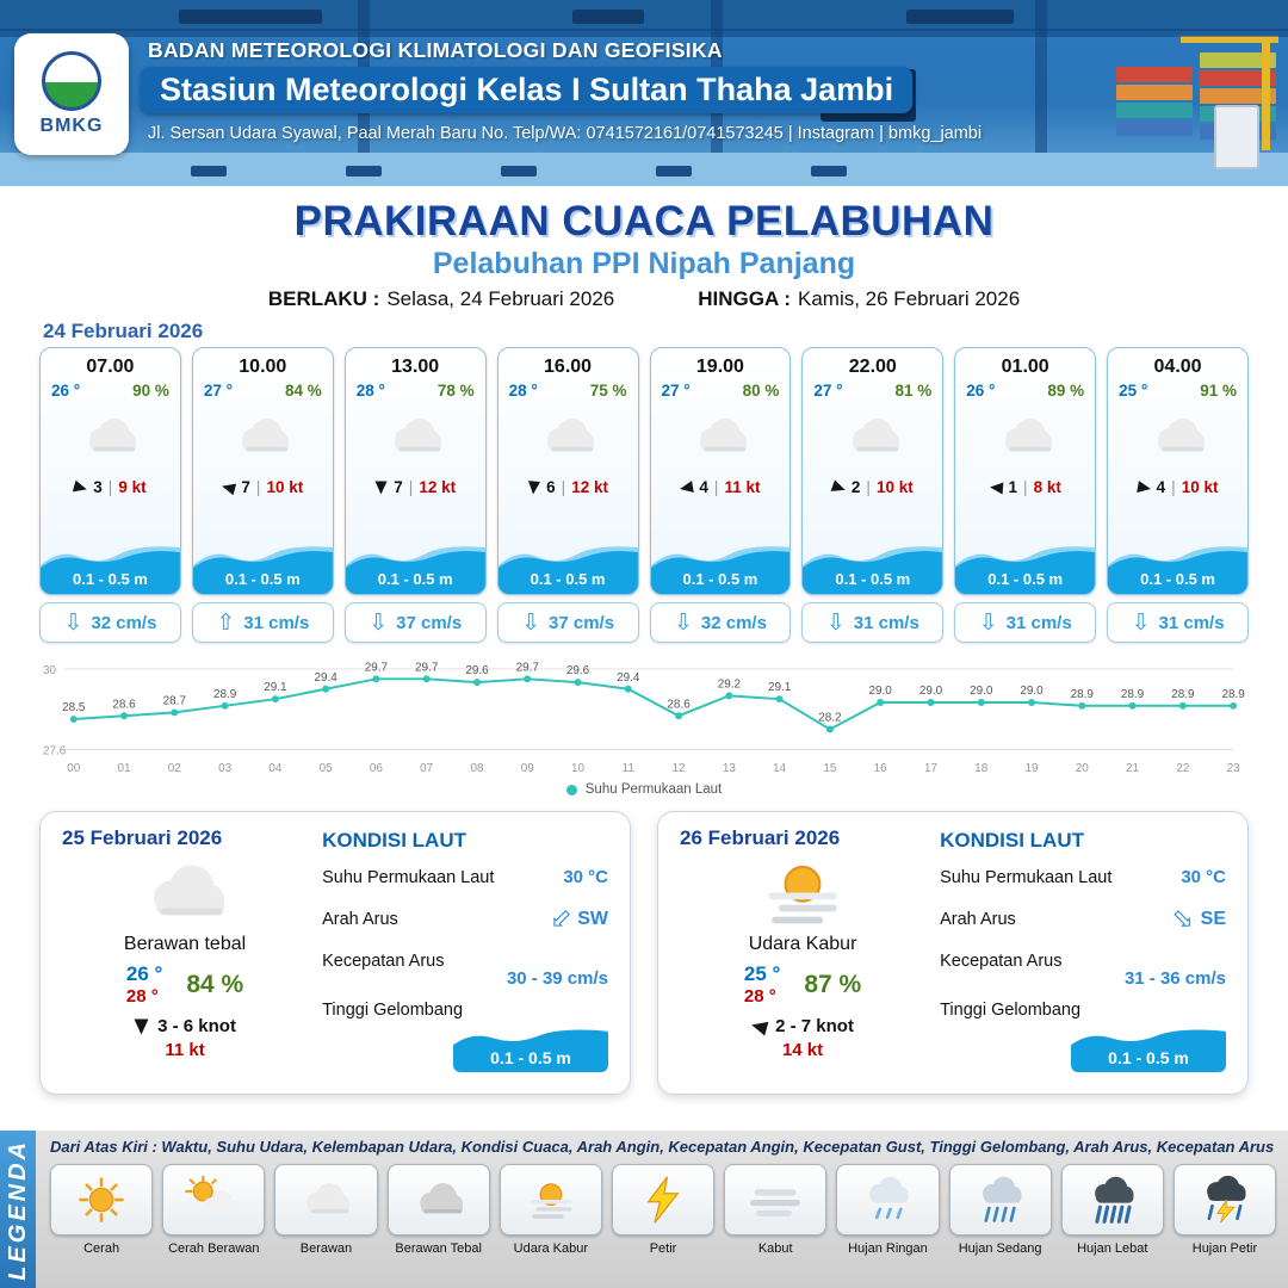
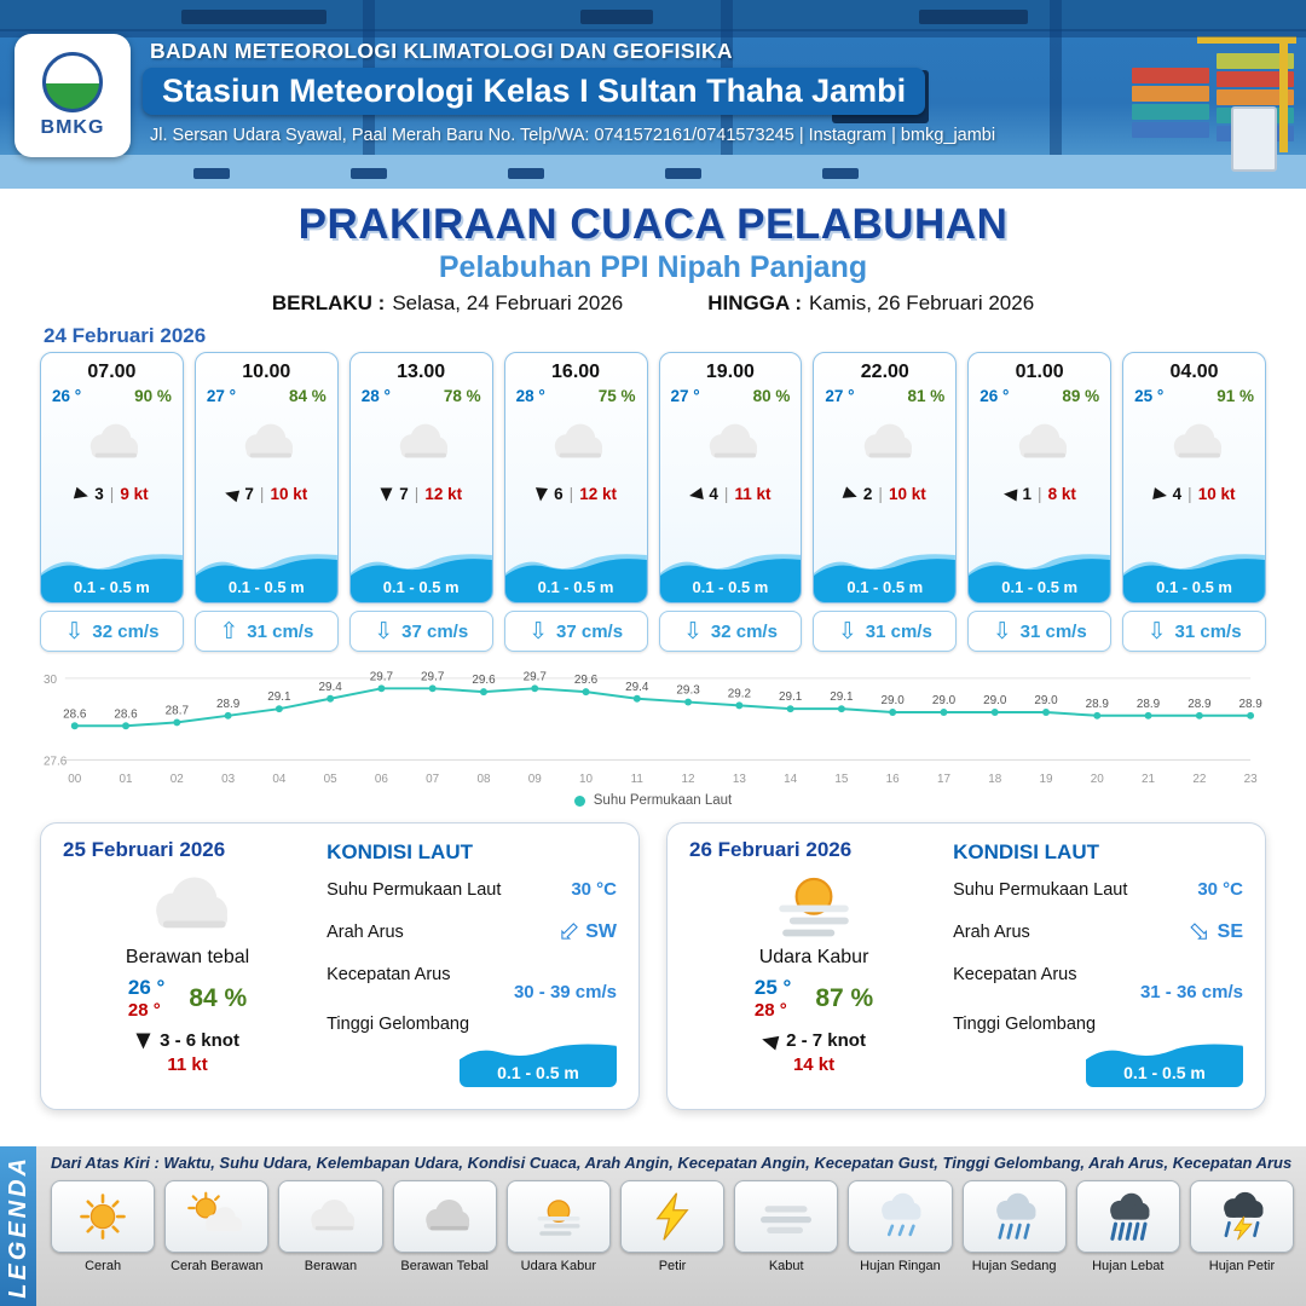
00: 28.5 -> 28.6
12: 28.6 -> 29.3
15: 28.2 -> 29.1
